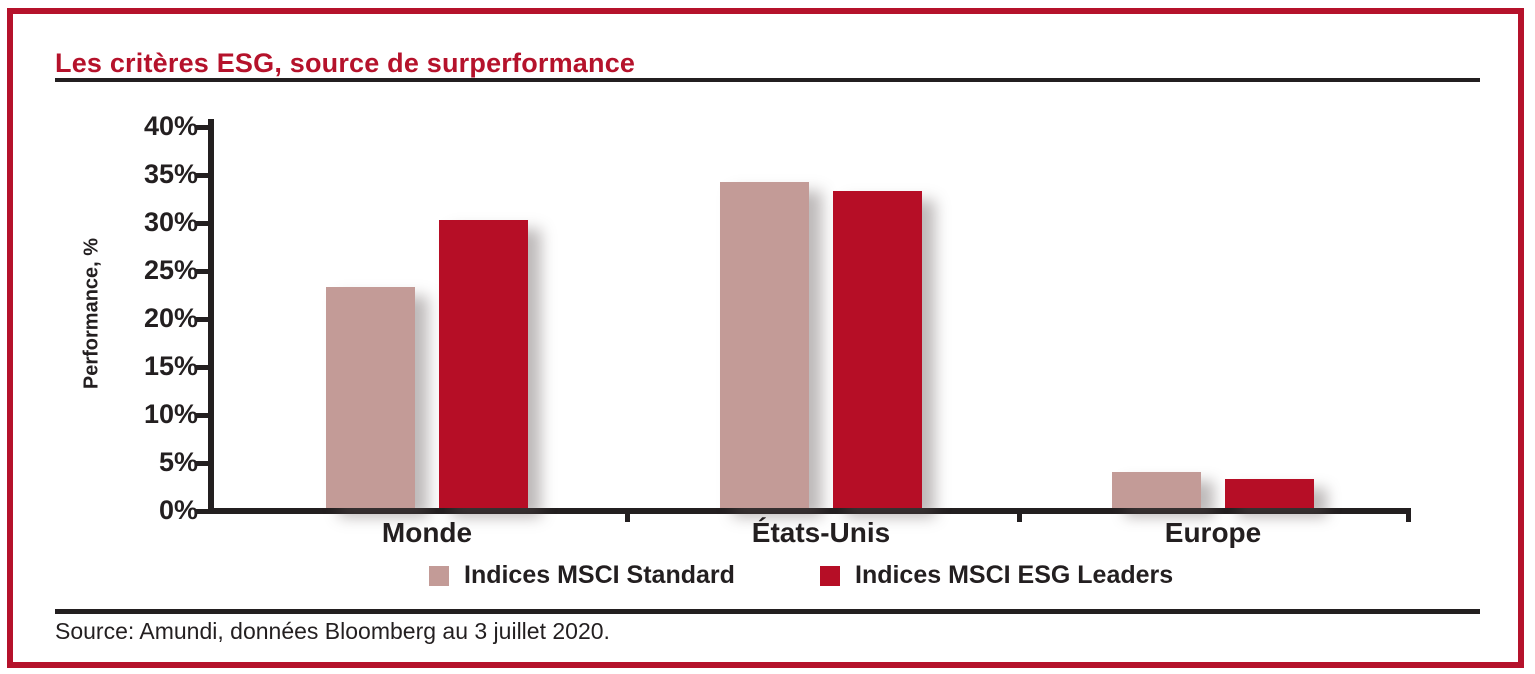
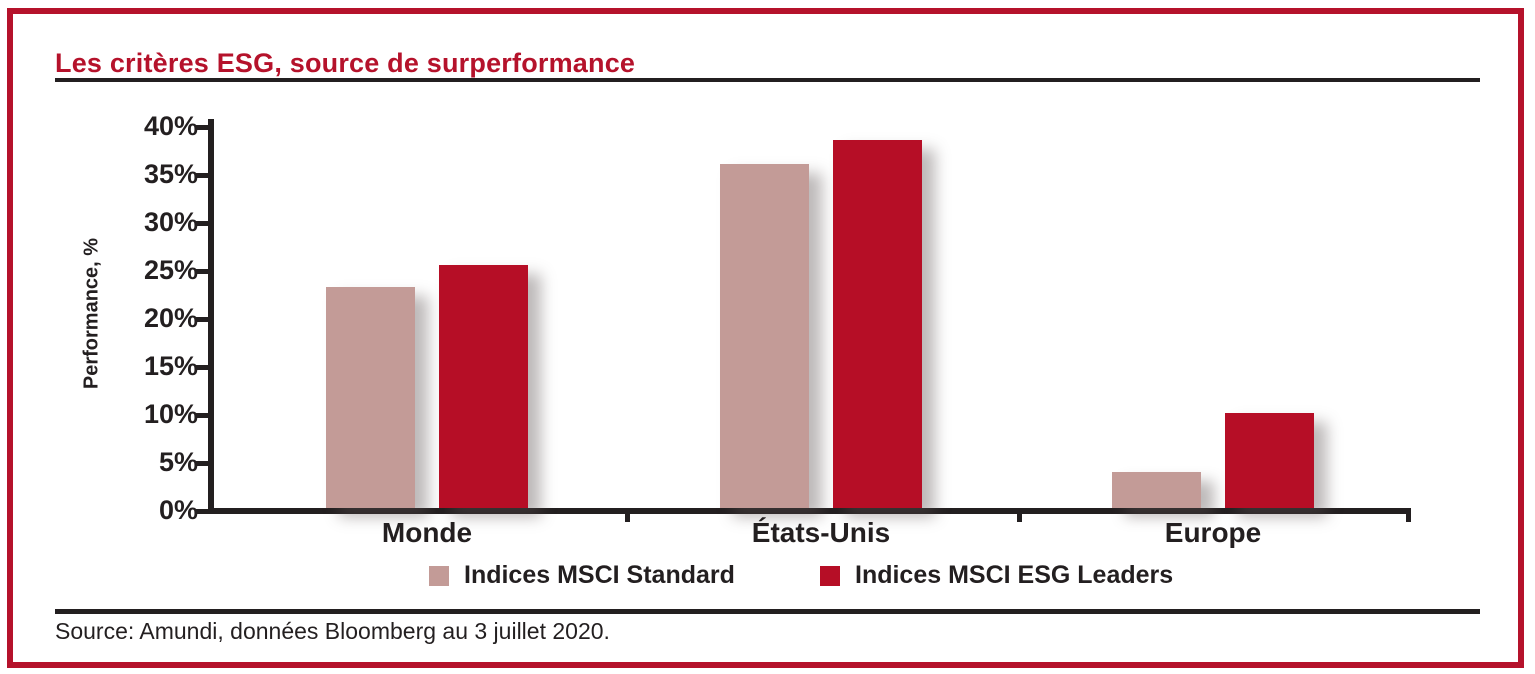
Indices MSCI ESG Leaders/Monde: 30% -> 25%
Indices MSCI Standard/États-Unis: 34% -> 36%
Indices MSCI ESG Leaders/États-Unis: 33% -> 38%
Indices MSCI ESG Leaders/Europe: 3% -> 10%
